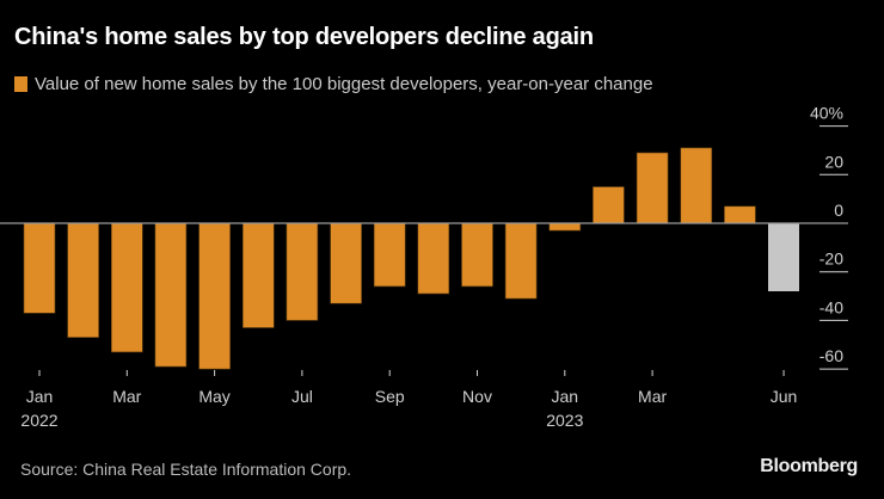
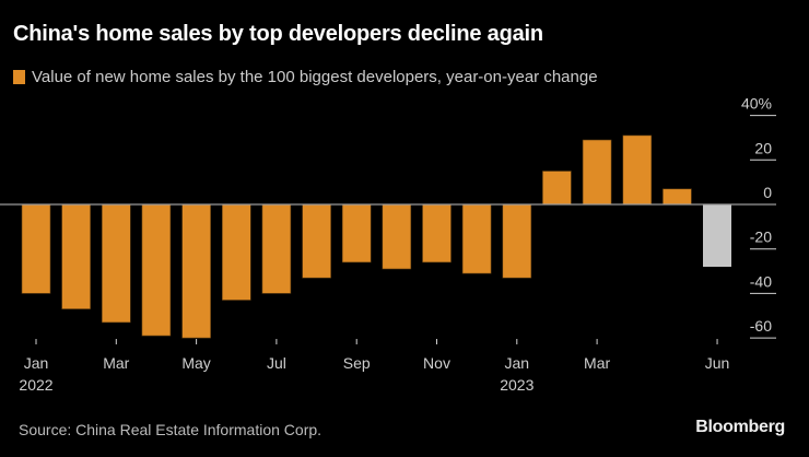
Jan 2022: -37% -> -40%
Jan 2023: -3% -> -33%
